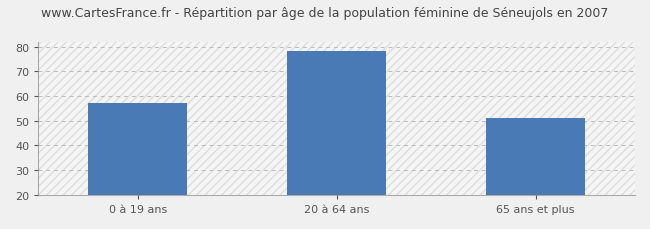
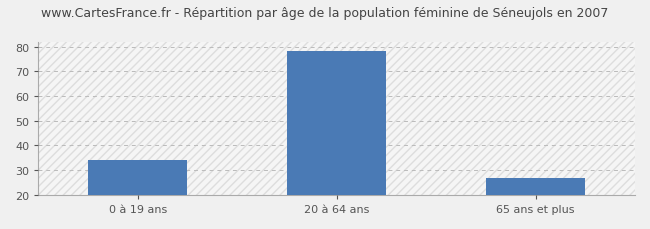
0 à 19 ans: 57 -> 34
65 ans et plus: 51 -> 27
